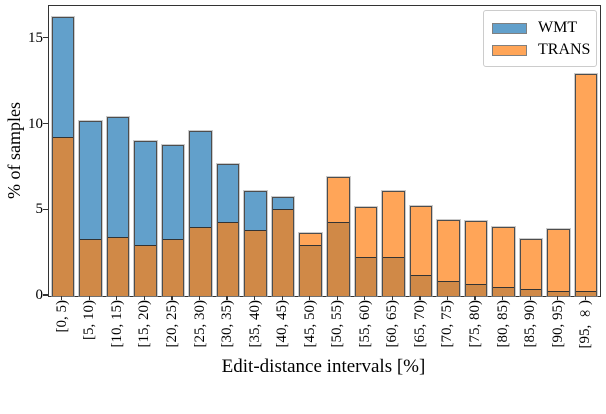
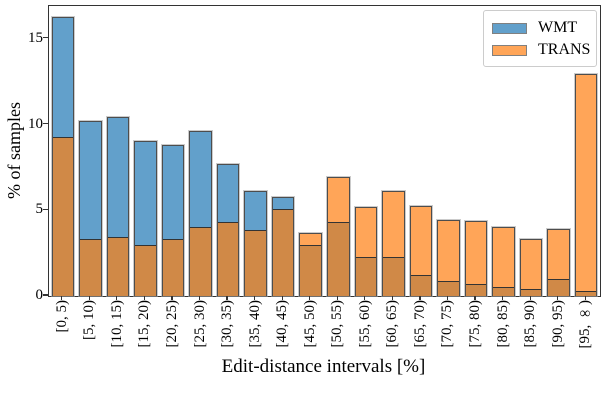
WMT/[90, 95): 0.3 -> 1.0
